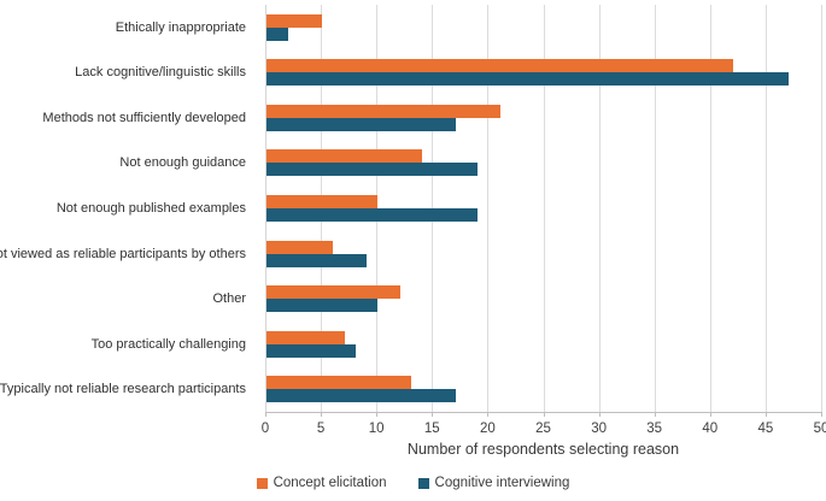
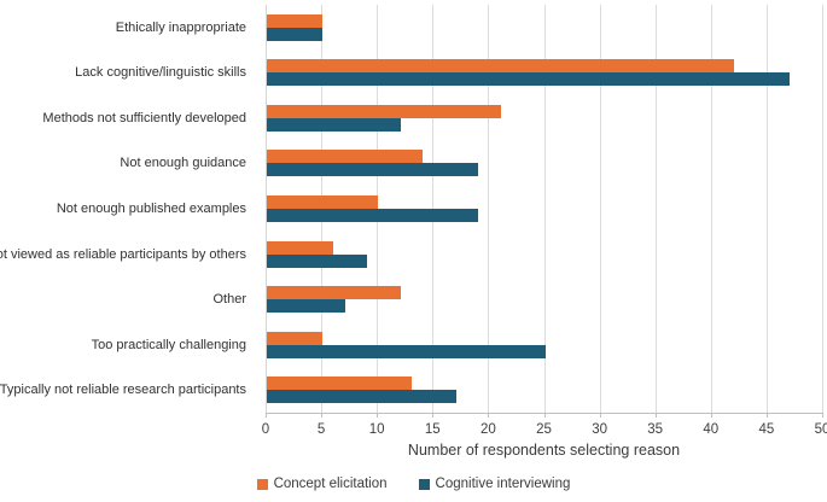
Cognitive interviewing/Ethically inappropriate: 2 -> 5
Cognitive interviewing/Methods not sufficiently developed: 17 -> 12
Cognitive interviewing/Other: 10 -> 7
Concept elicitation/Too practically challenging: 7 -> 5
Cognitive interviewing/Too practically challenging: 8 -> 25
